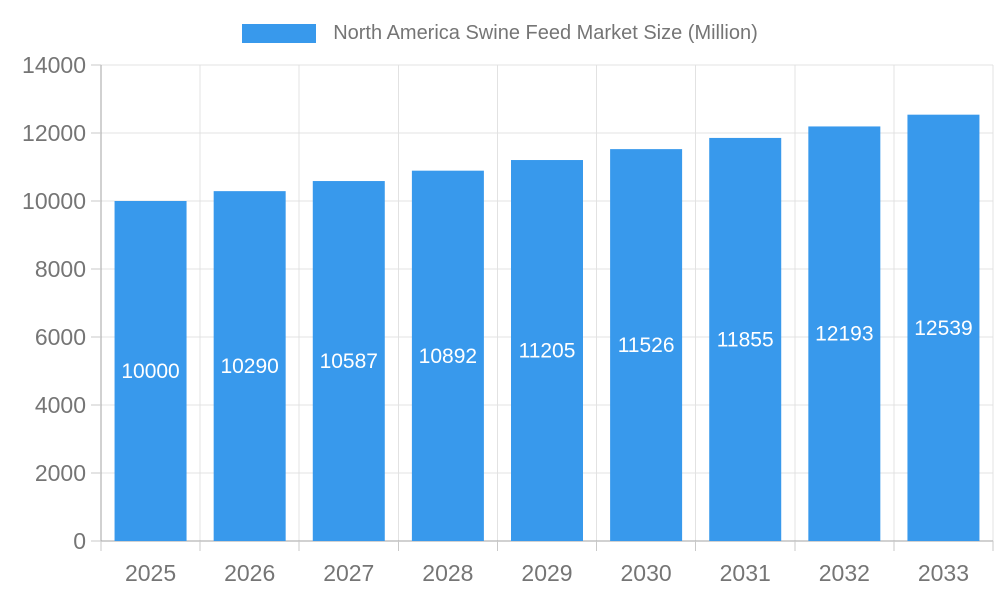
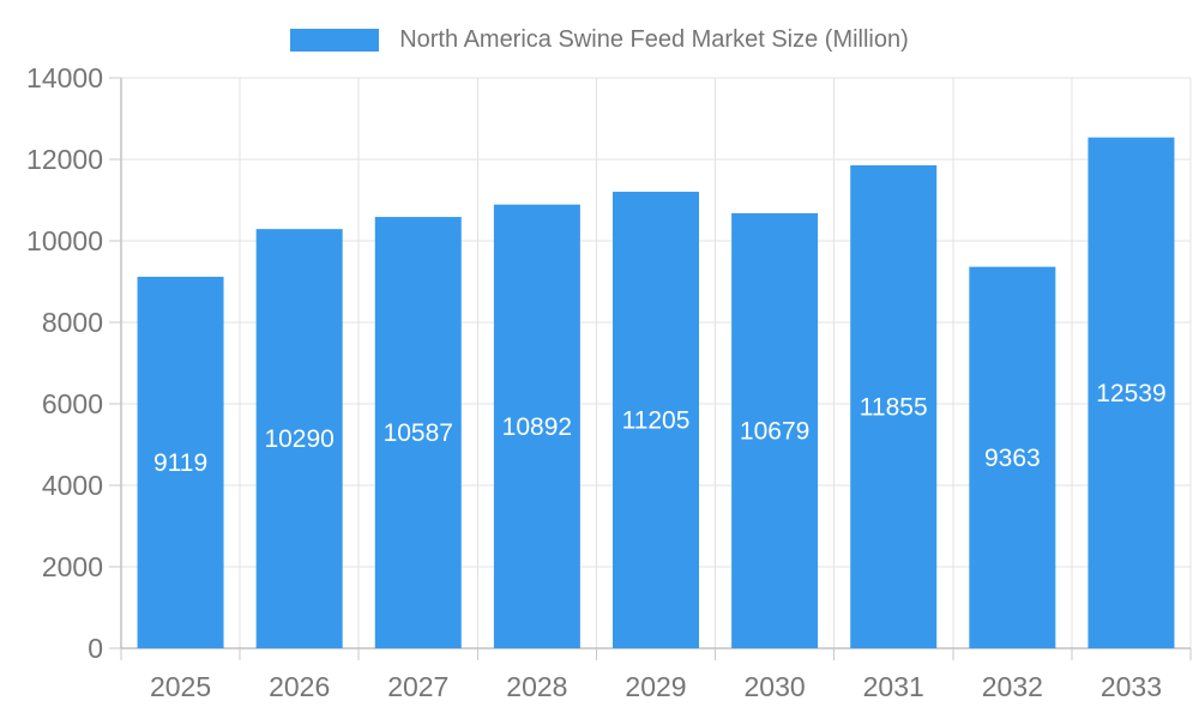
2025: 10000 -> 9119
2030: 11526 -> 10679
2032: 12193 -> 9363
